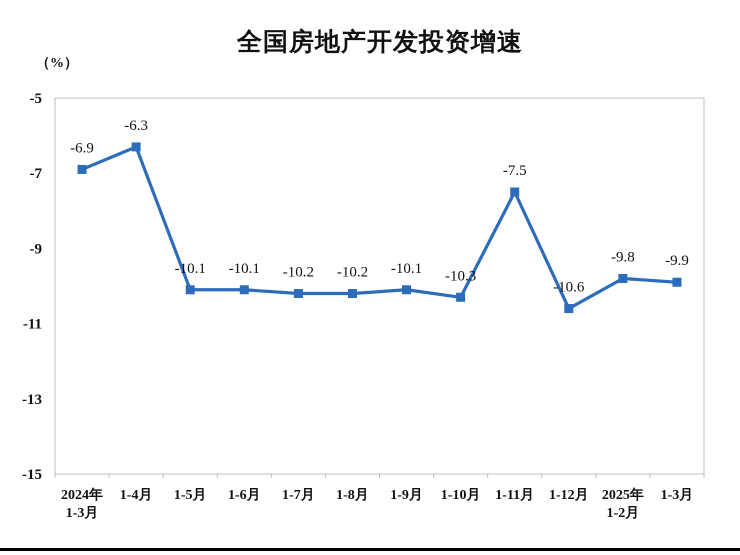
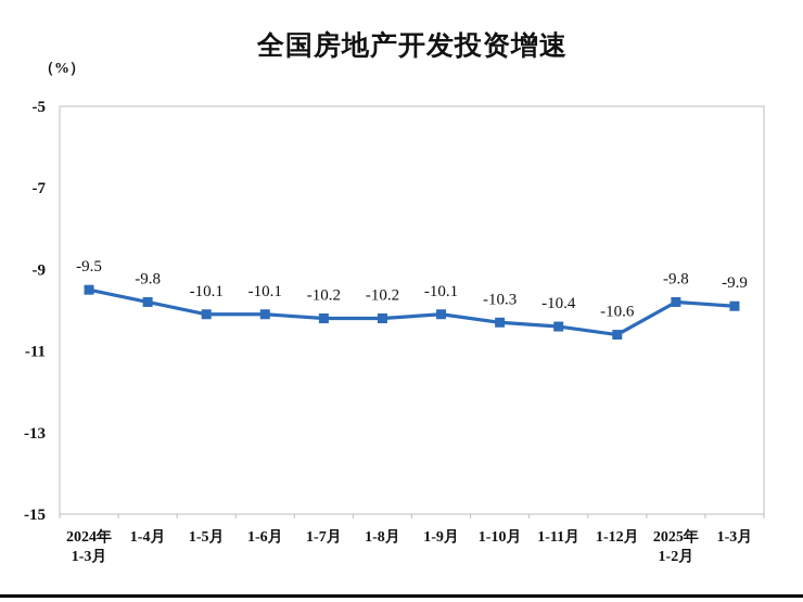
2024年 1-3月: -6.9 -> -9.5
1-4月: -6.3 -> -9.8
1-11月: -7.5 -> -10.4
